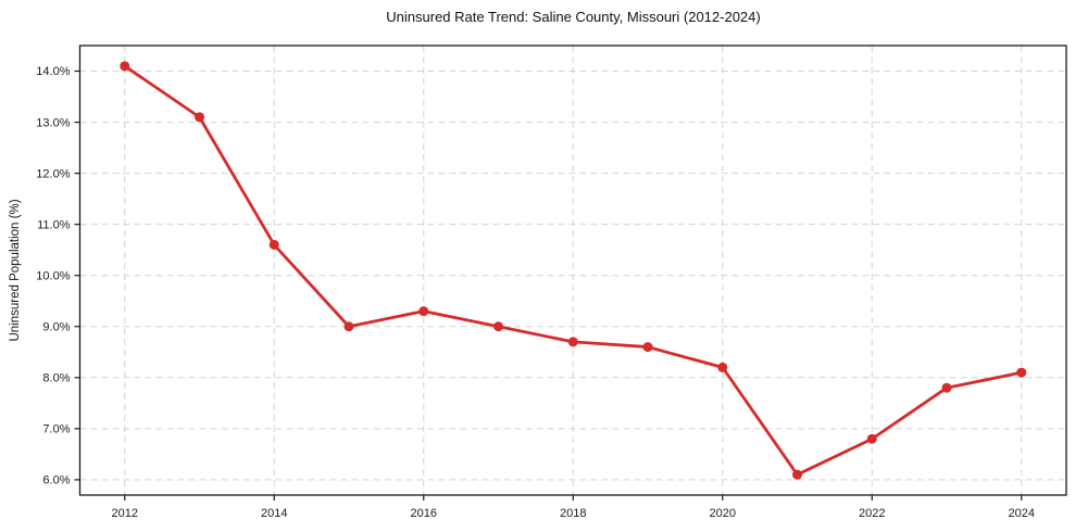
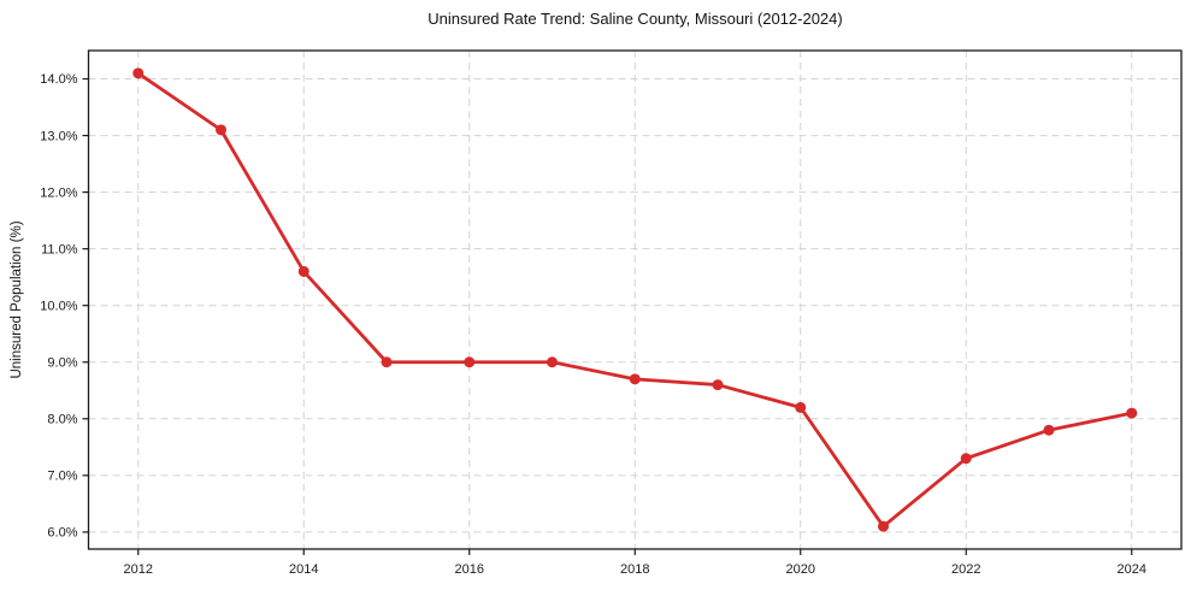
2016: 9.3% -> 9.0%
2022: 6.8% -> 7.3%
